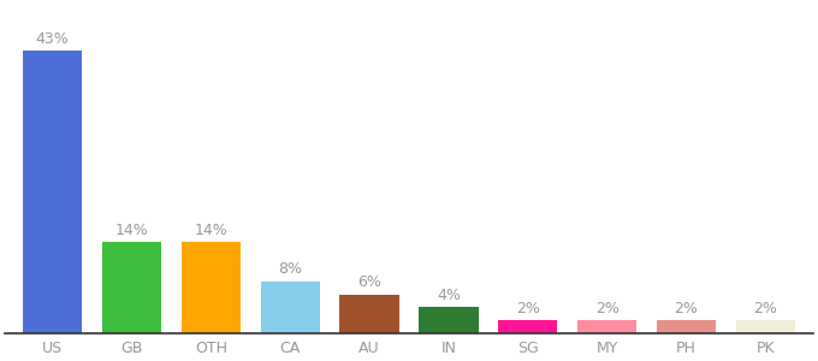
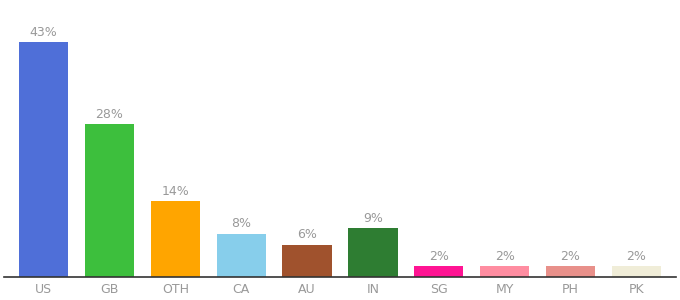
GB: 14% -> 28%
IN: 4% -> 9%
